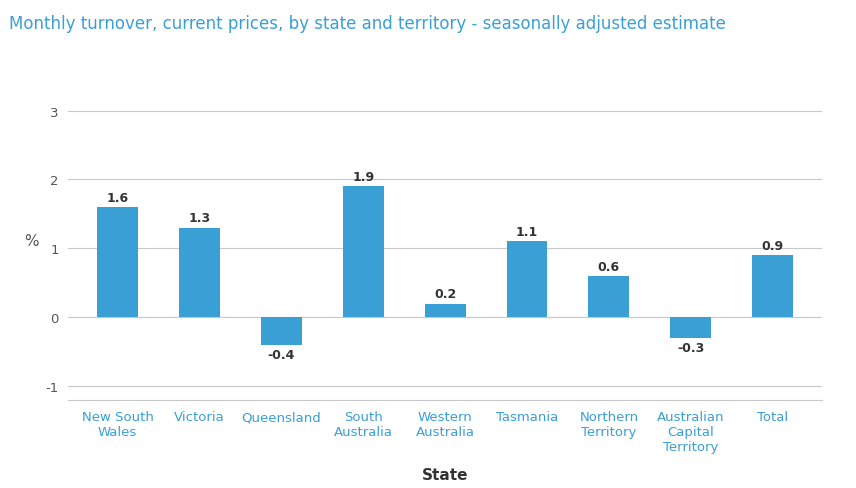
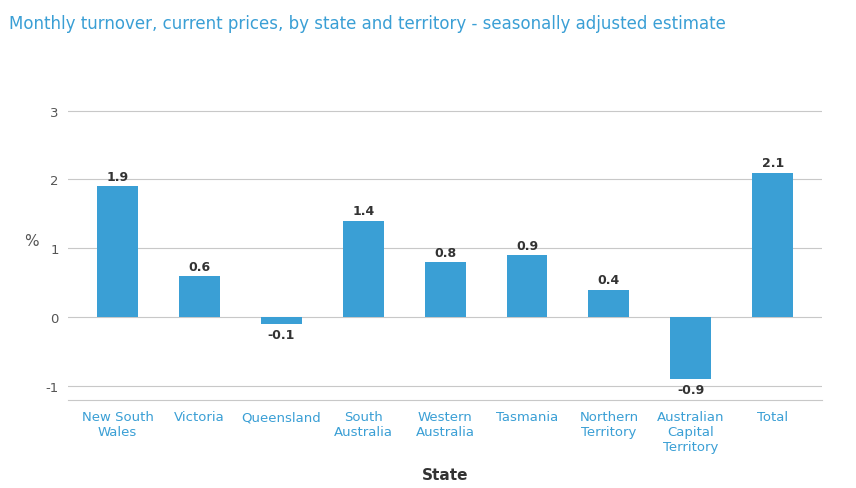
New South Wales: 1.6 -> 1.9
Victoria: 1.3 -> 0.6
Queensland: -0.4 -> -0.1
South Australia: 1.9 -> 1.4
Western Australia: 0.2 -> 0.8
Tasmania: 1.1 -> 0.9
Northern Territory: 0.6 -> 0.4
Australian Capital Territory: -0.3 -> -0.9
Total: 0.9 -> 2.1
